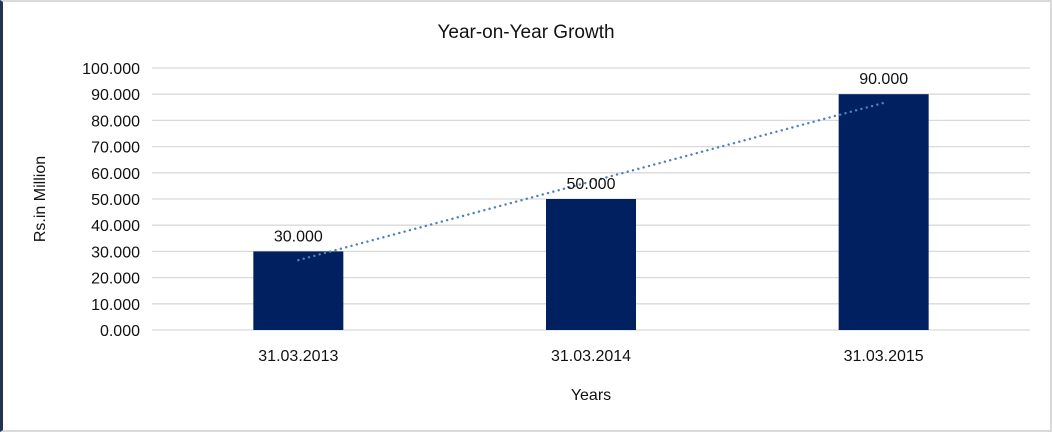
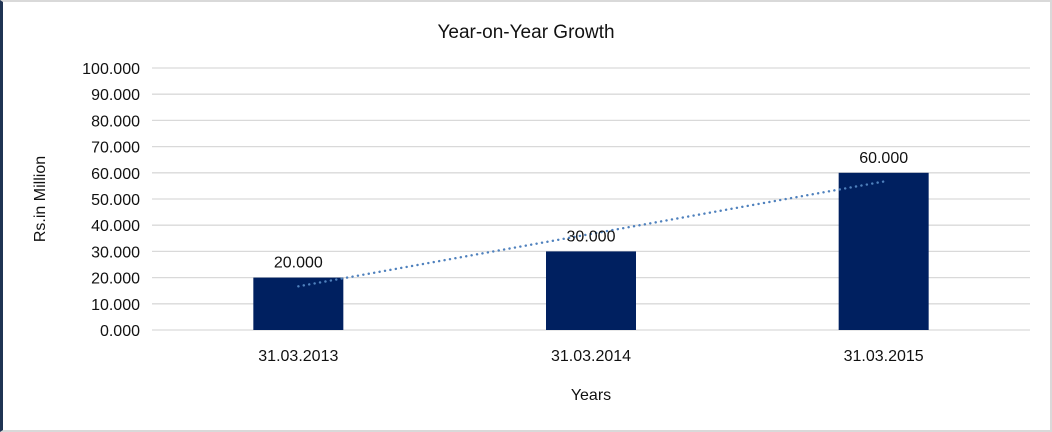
31.03.2013: 30.000 -> 20.000
31.03.2014: 50.000 -> 30.000
31.03.2015: 90.000 -> 60.000
